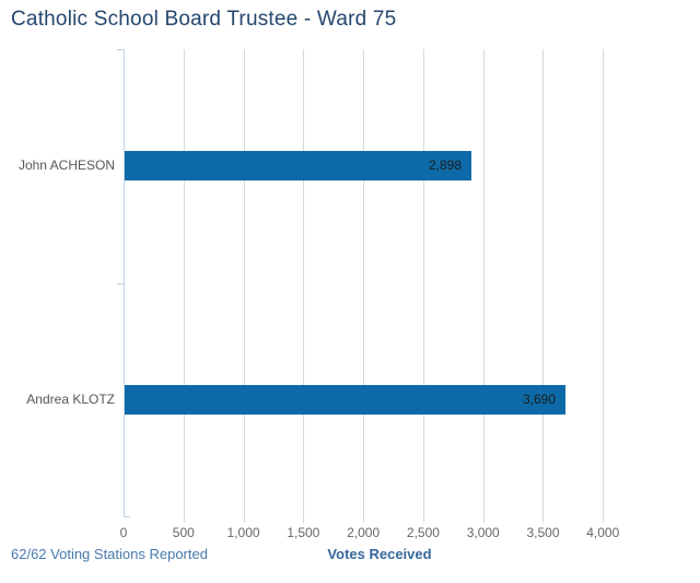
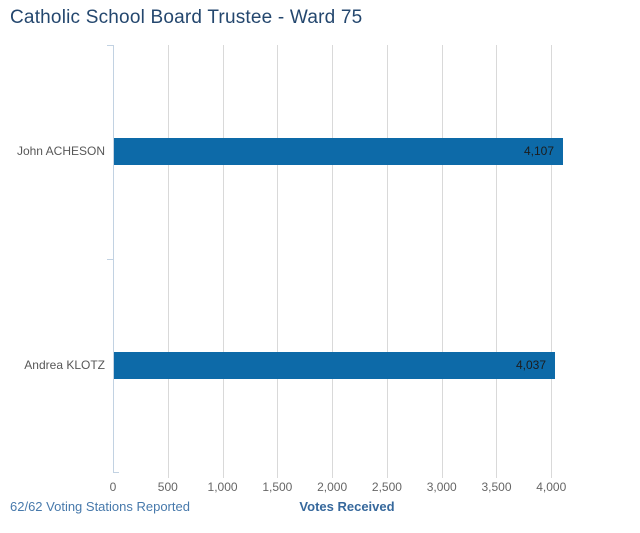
John ACHESON: 2,898 -> 4,107
Andrea KLOTZ: 3,690 -> 4,037
